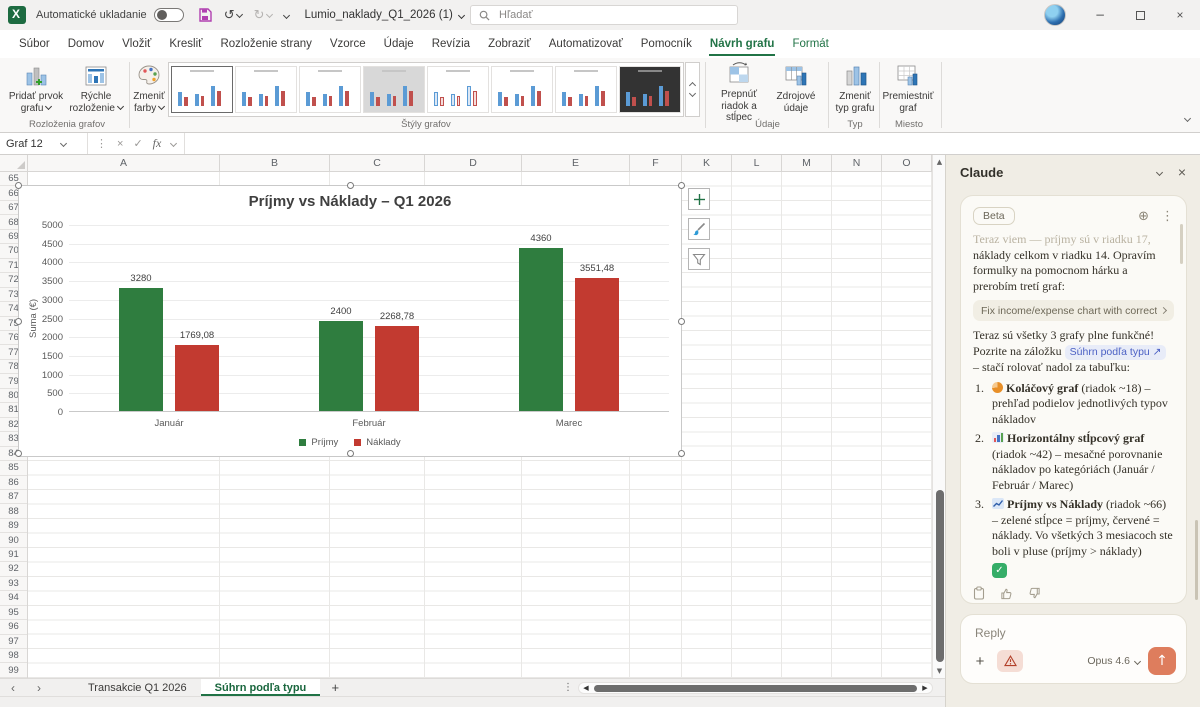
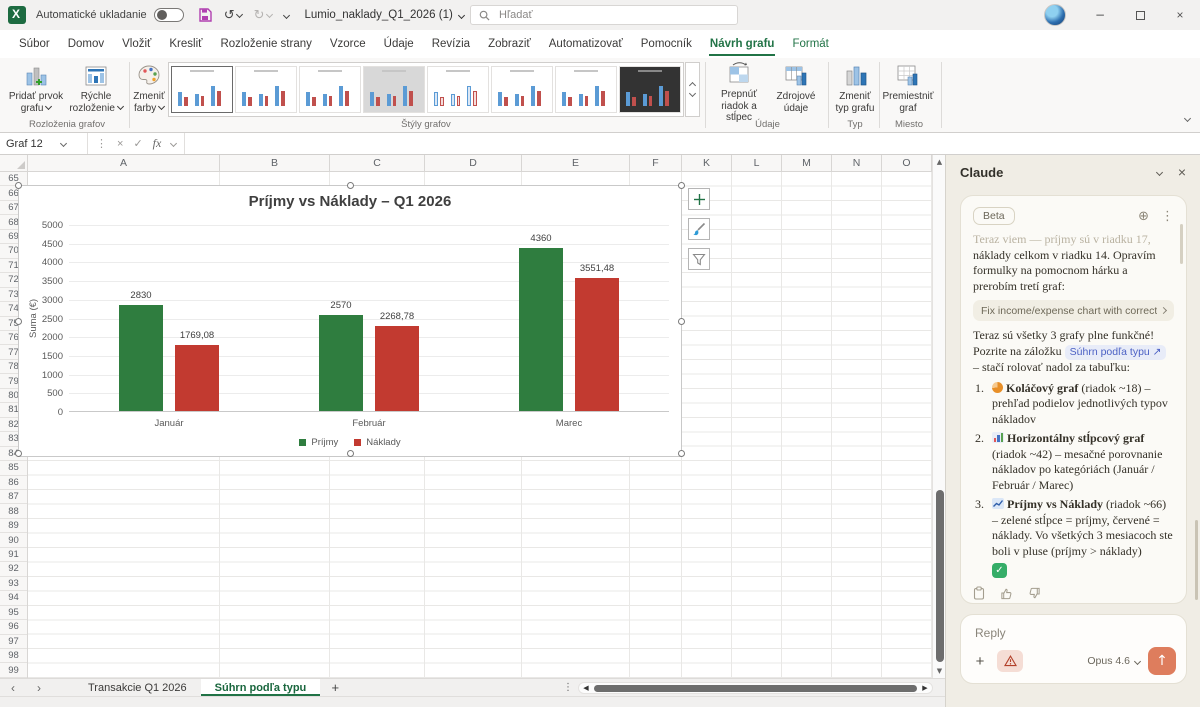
Príjmy/Január: 3280 -> 2830
Príjmy/Február: 2400 -> 2570
